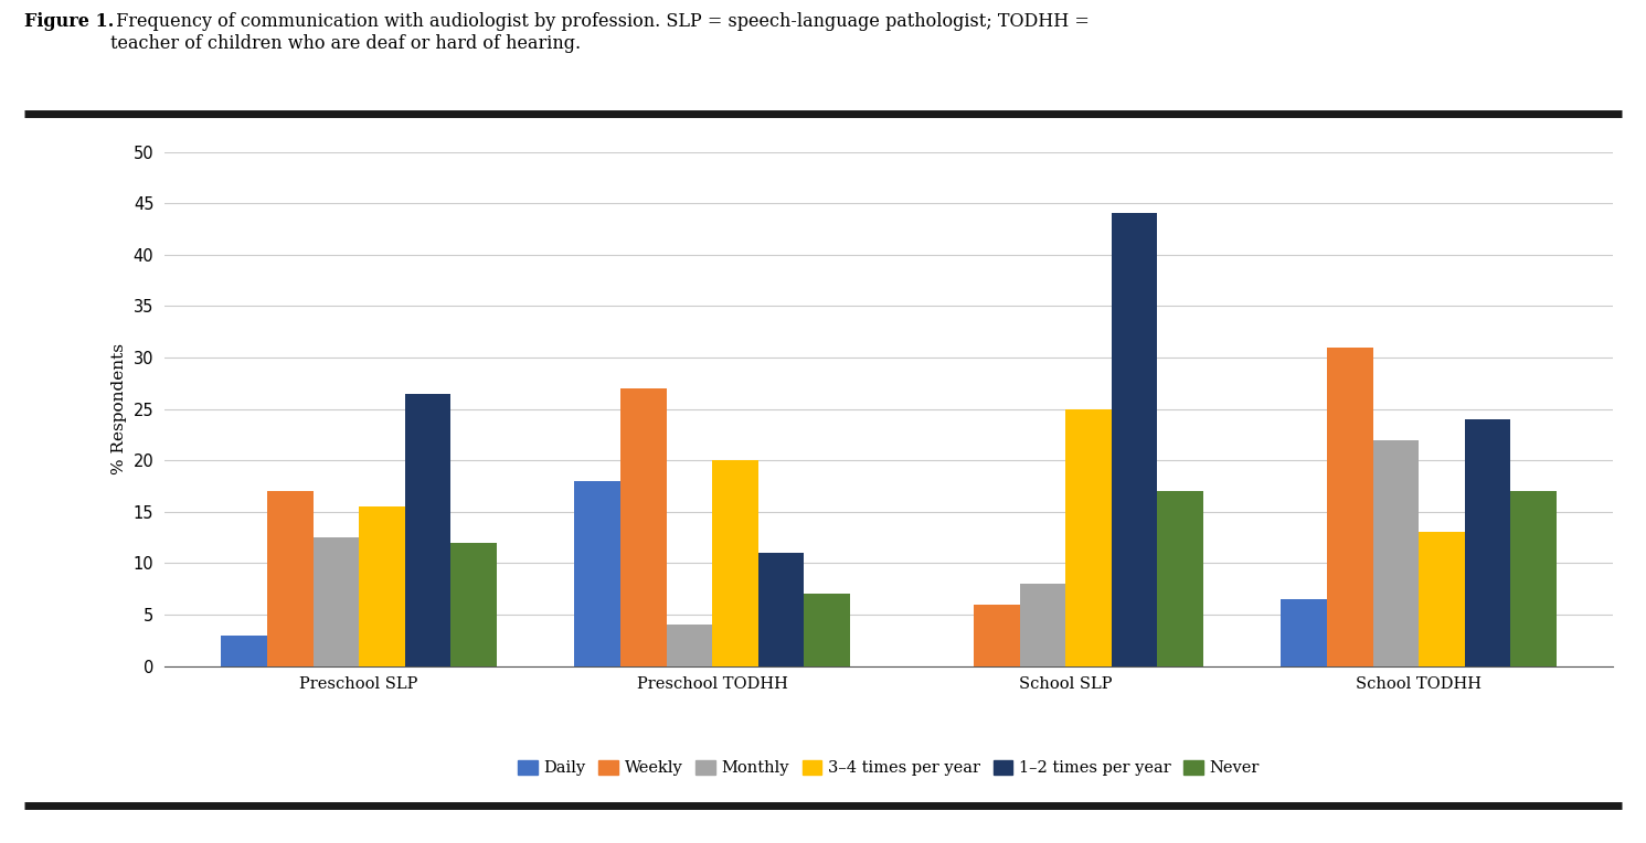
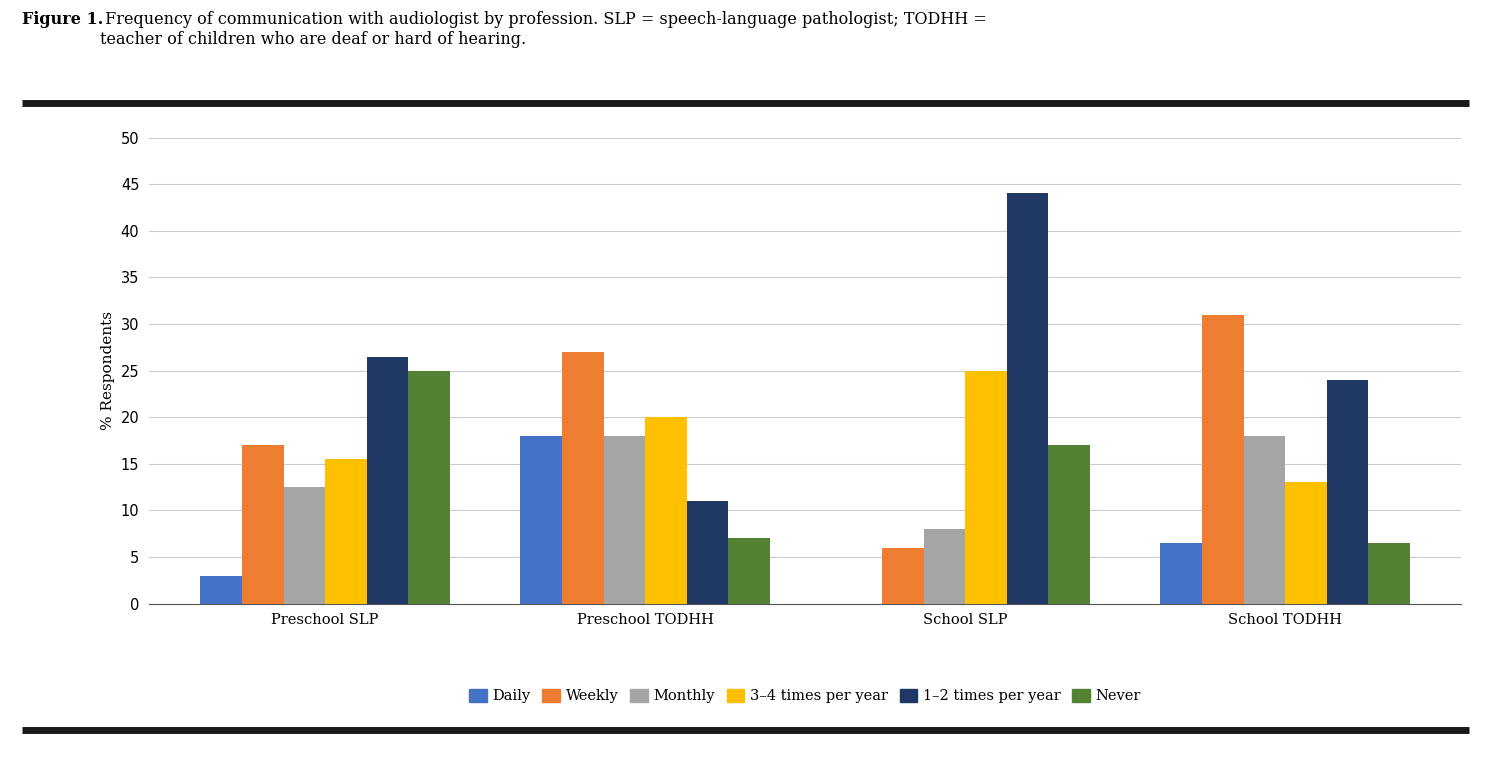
Never/Preschool SLP: 12.0 -> 25.0
Monthly/Preschool TODHH: 4.0 -> 18.0
Monthly/School TODHH: 22.0 -> 18.0
Never/School TODHH: 17.0 -> 6.5
